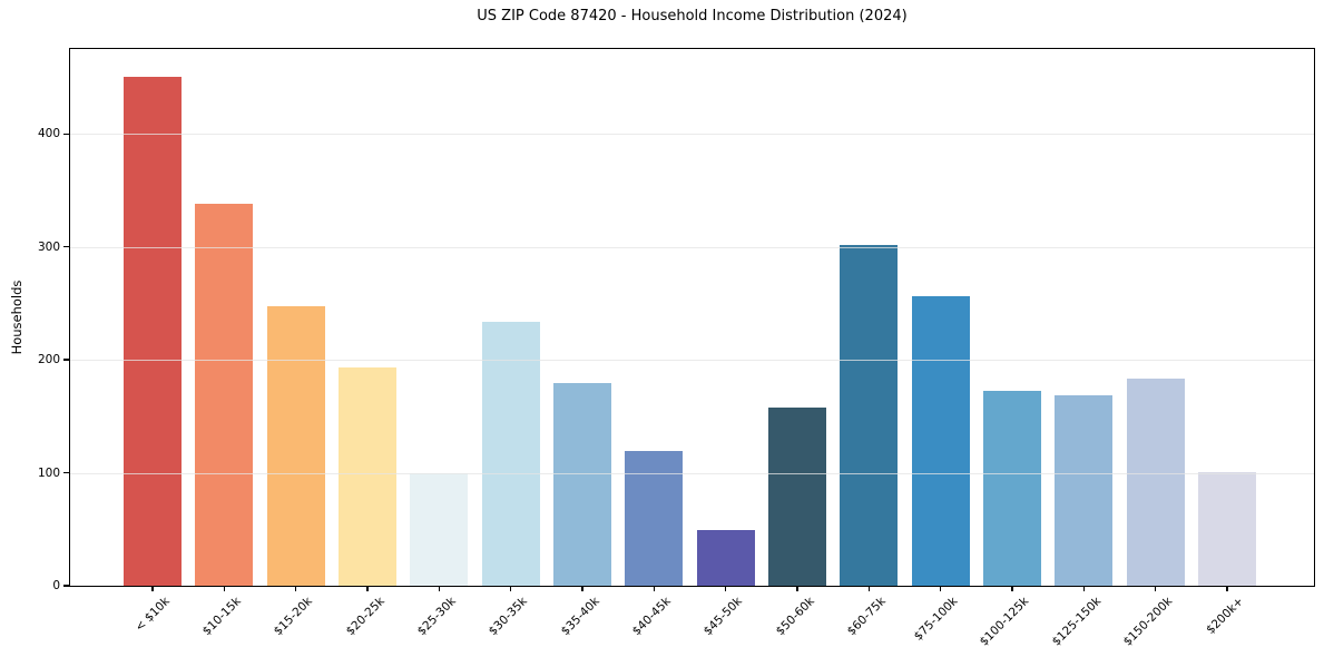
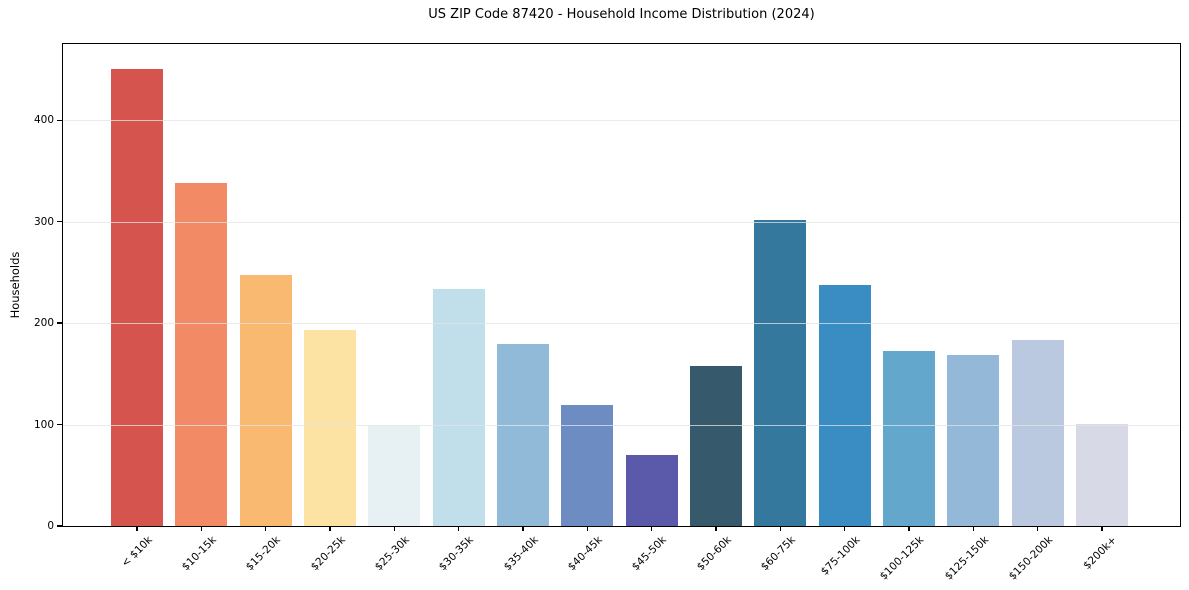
$45-50k: 49 -> 70
$75-100k: 256 -> 238
